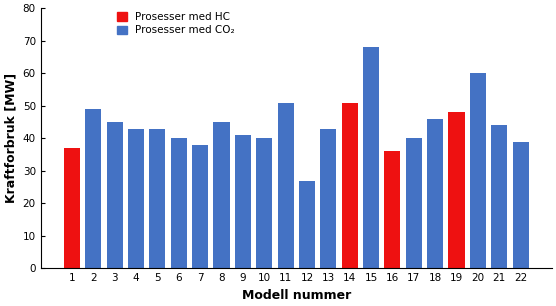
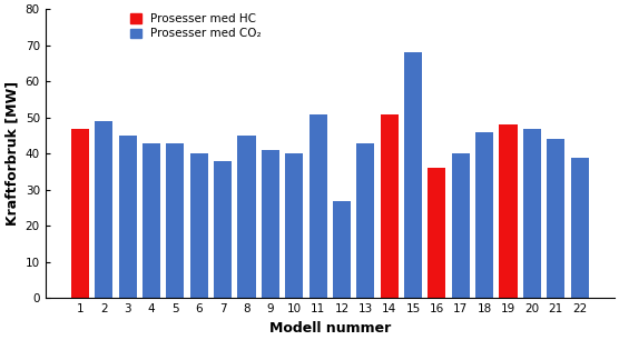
1: 37 -> 47
20: 60 -> 47
